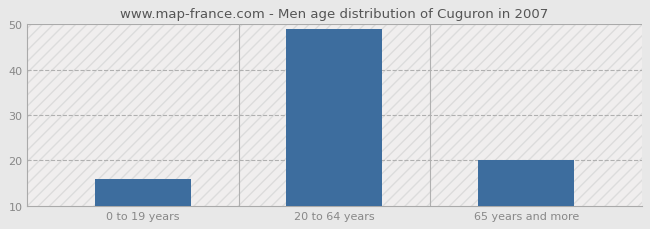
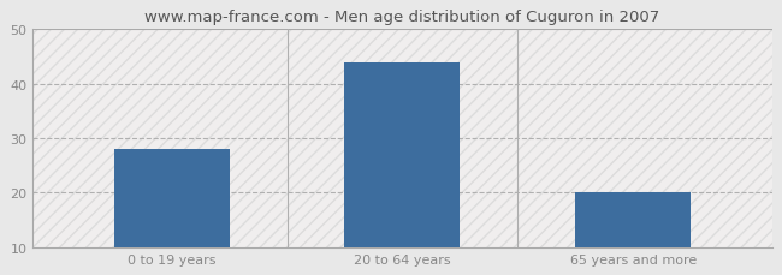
0 to 19 years: 16 -> 28
20 to 64 years: 49 -> 44
